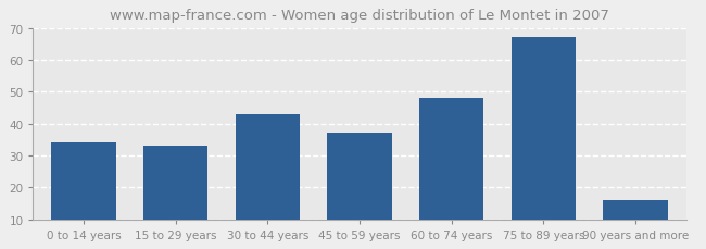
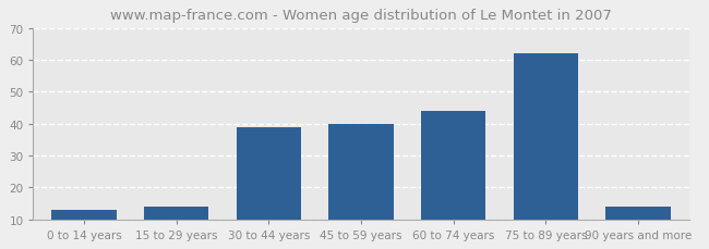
0 to 14 years: 34 -> 13
15 to 29 years: 33 -> 14
30 to 44 years: 43 -> 39
45 to 59 years: 37 -> 40
60 to 74 years: 48 -> 44
75 to 89 years: 67 -> 62
90 years and more: 16 -> 14
